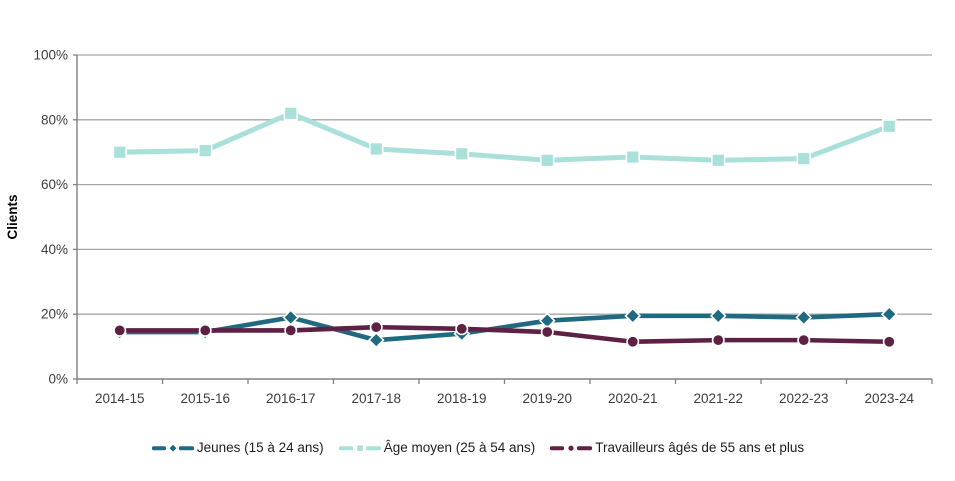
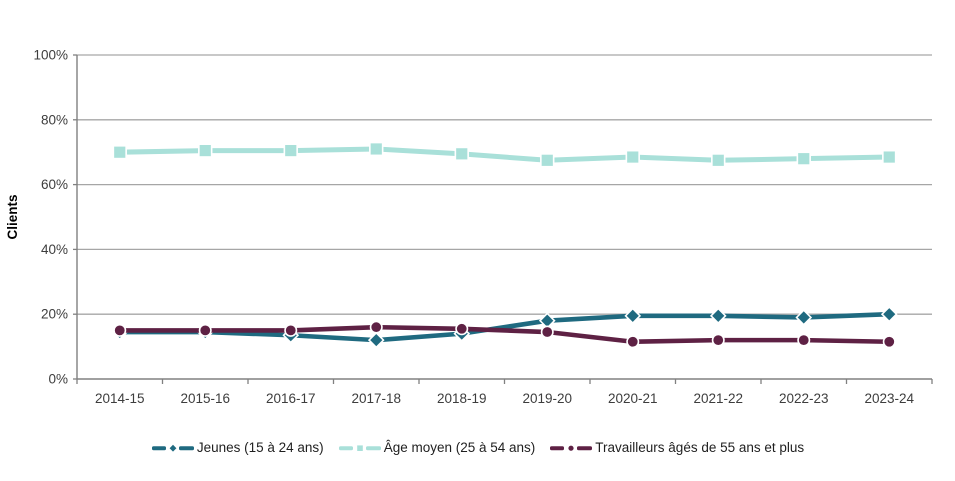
Jeunes (15 à 24 ans)/2016-17: 19% -> 14%
Âge moyen (25 à 54 ans)/2016-17: 82% -> 70%
Âge moyen (25 à 54 ans)/2023-24: 78% -> 68%
